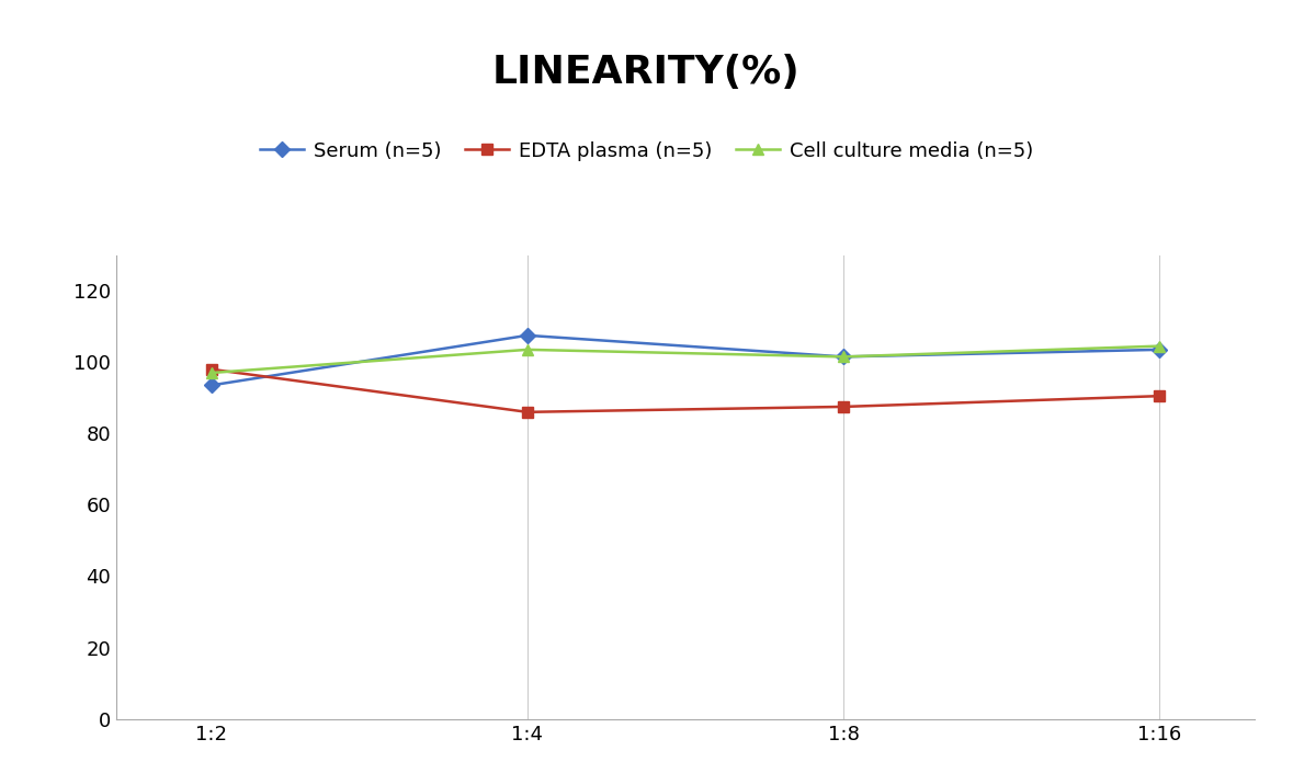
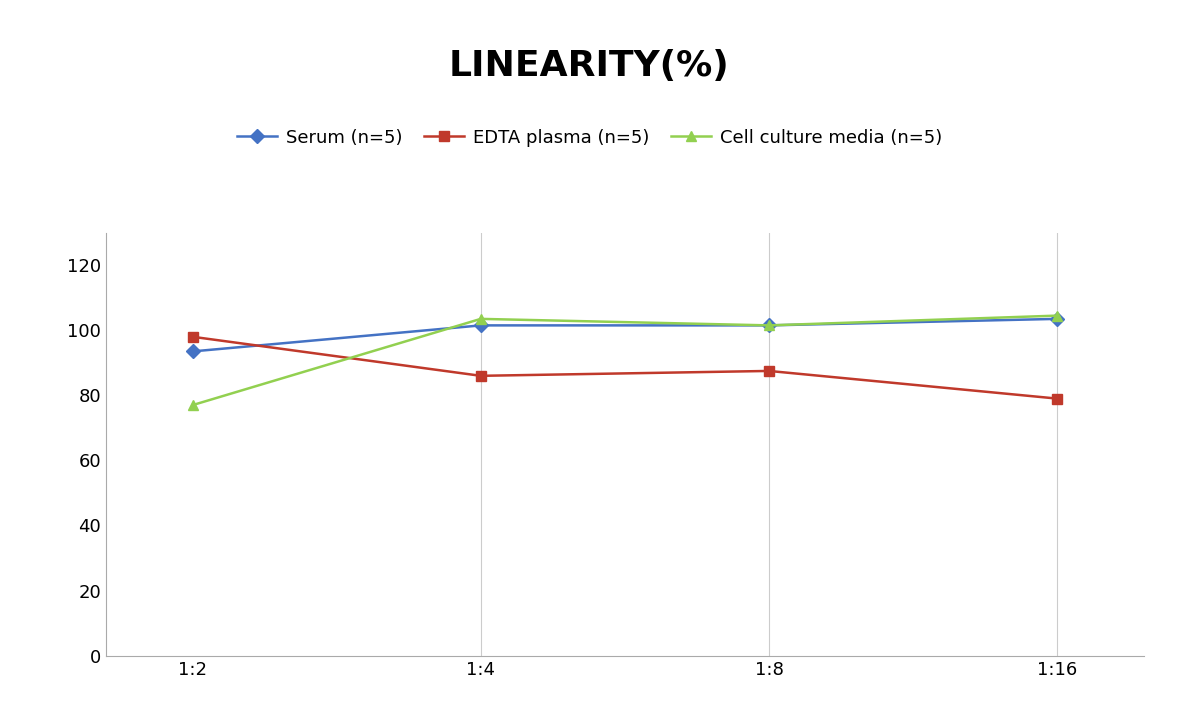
Cell culture media (n=5)/1:2: 97.0 -> 77.0
Serum (n=5)/1:4: 107.5 -> 101.5
EDTA plasma (n=5)/1:16: 90.5 -> 79.0
